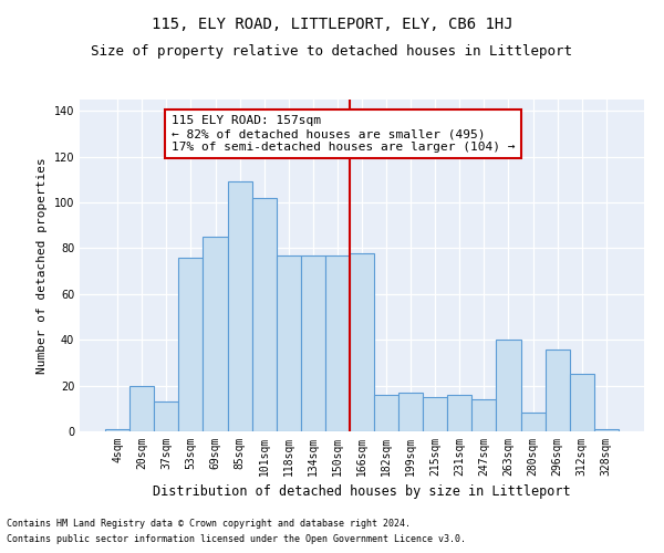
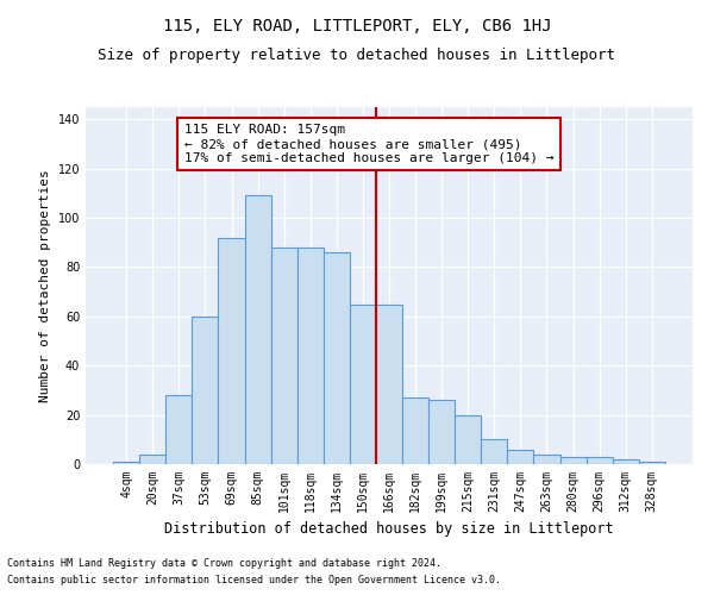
20sqm: 20 -> 4
37sqm: 13 -> 28
53sqm: 76 -> 60
69sqm: 85 -> 92
101sqm: 102 -> 88
118sqm: 77 -> 88
134sqm: 77 -> 86
150sqm: 77 -> 65
166sqm: 78 -> 65
182sqm: 16 -> 27
199sqm: 17 -> 26
215sqm: 15 -> 20
231sqm: 16 -> 10
247sqm: 14 -> 6
263sqm: 40 -> 4
280sqm: 8 -> 3
296sqm: 36 -> 3
312sqm: 25 -> 2
